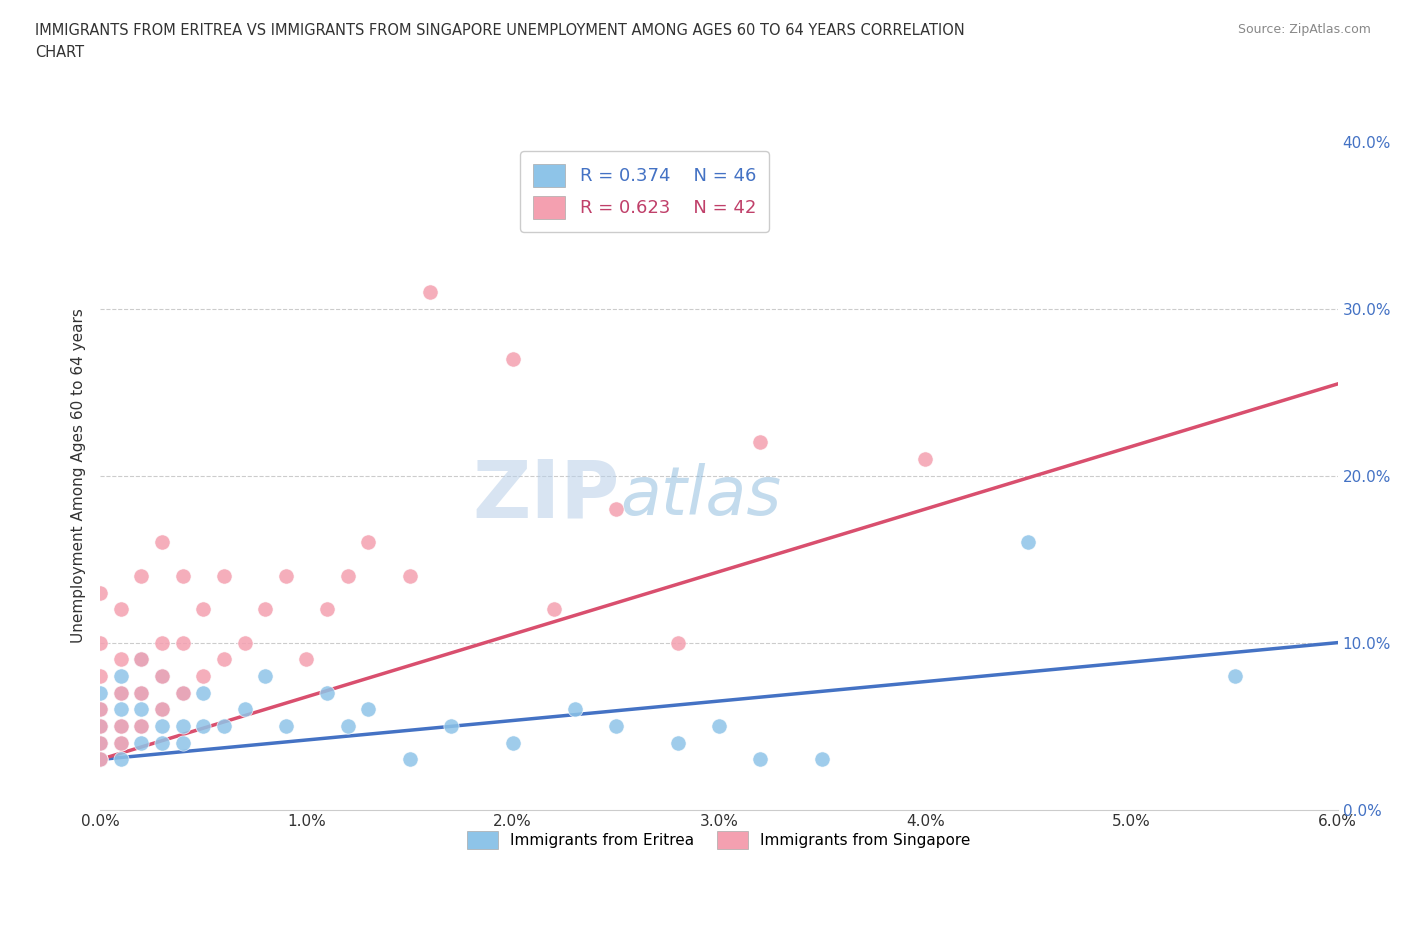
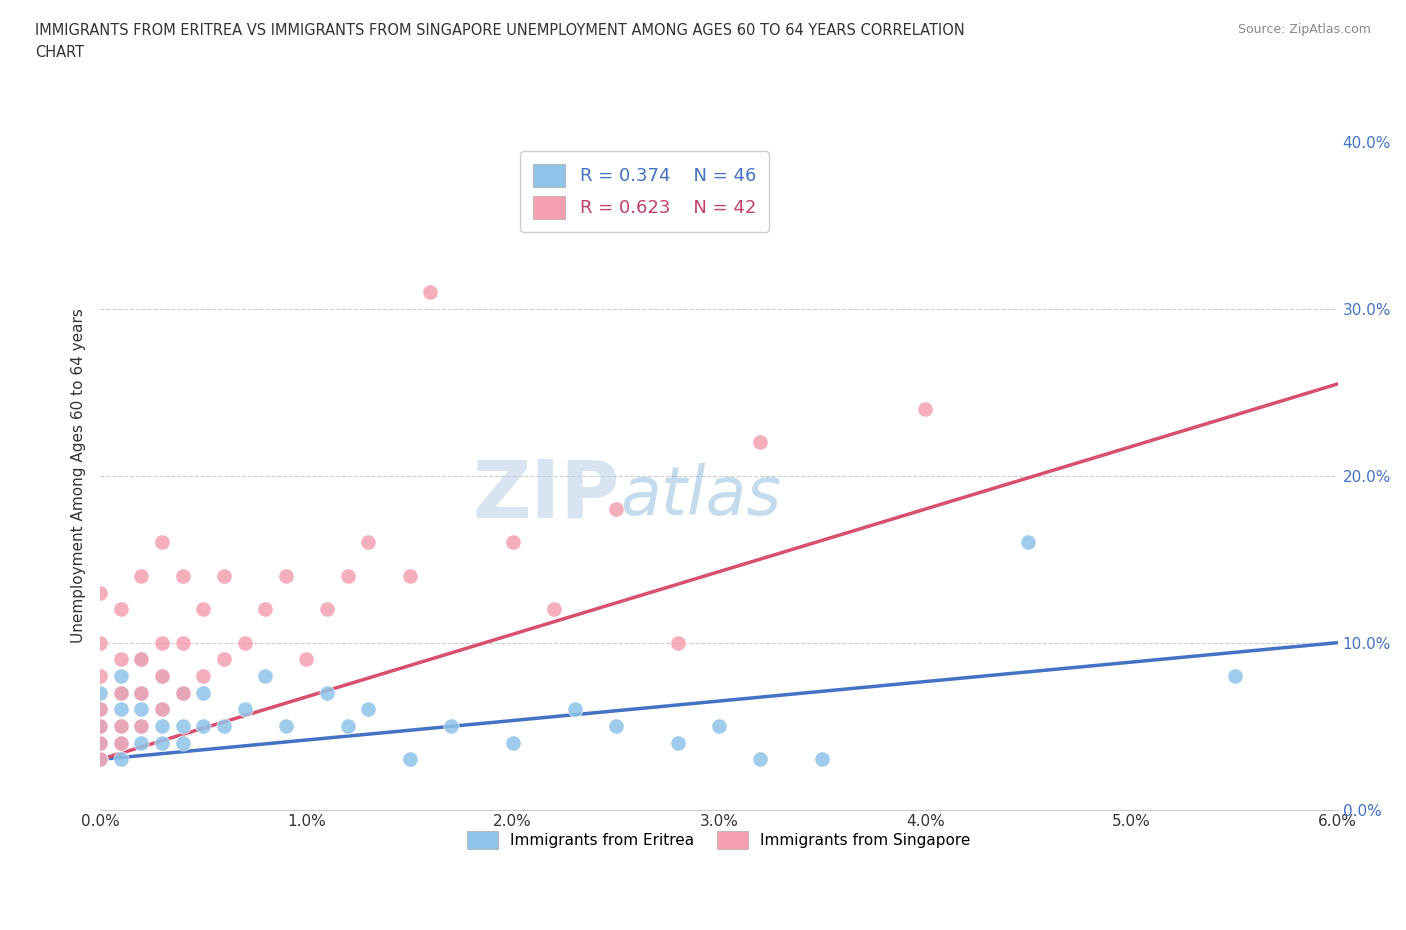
Immigrants from Singapore/2.0%: 27% -> 16%
Immigrants from Singapore/4.0%: 21% -> 24%
